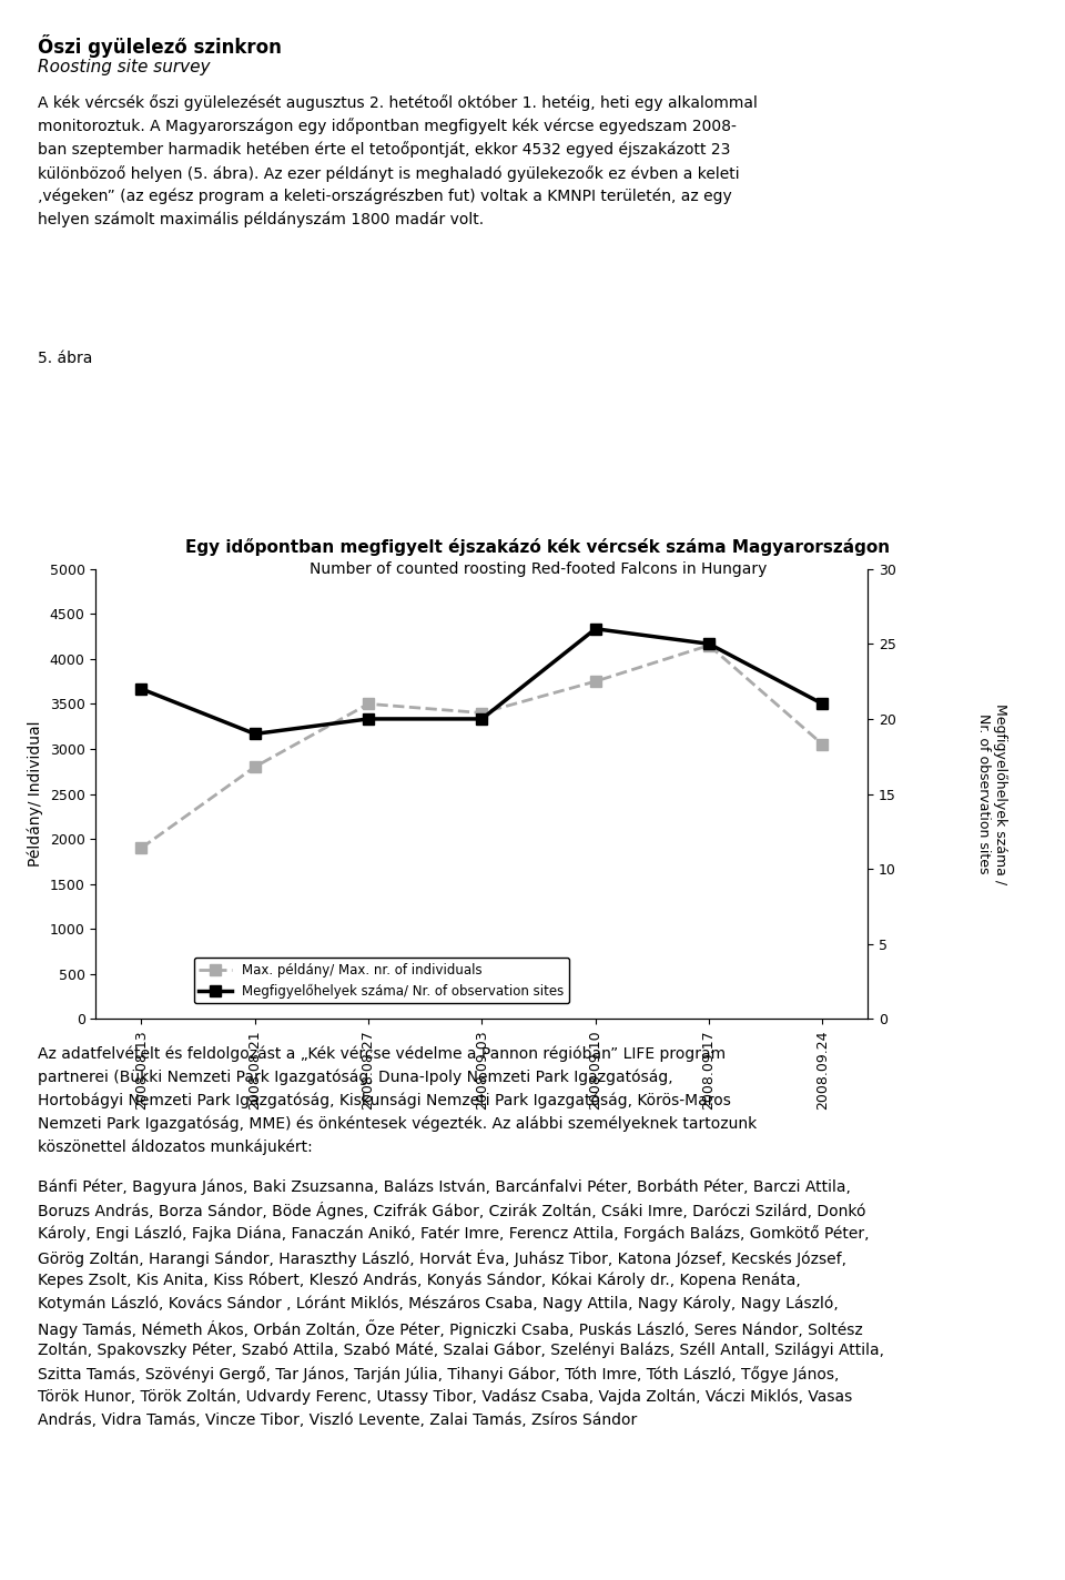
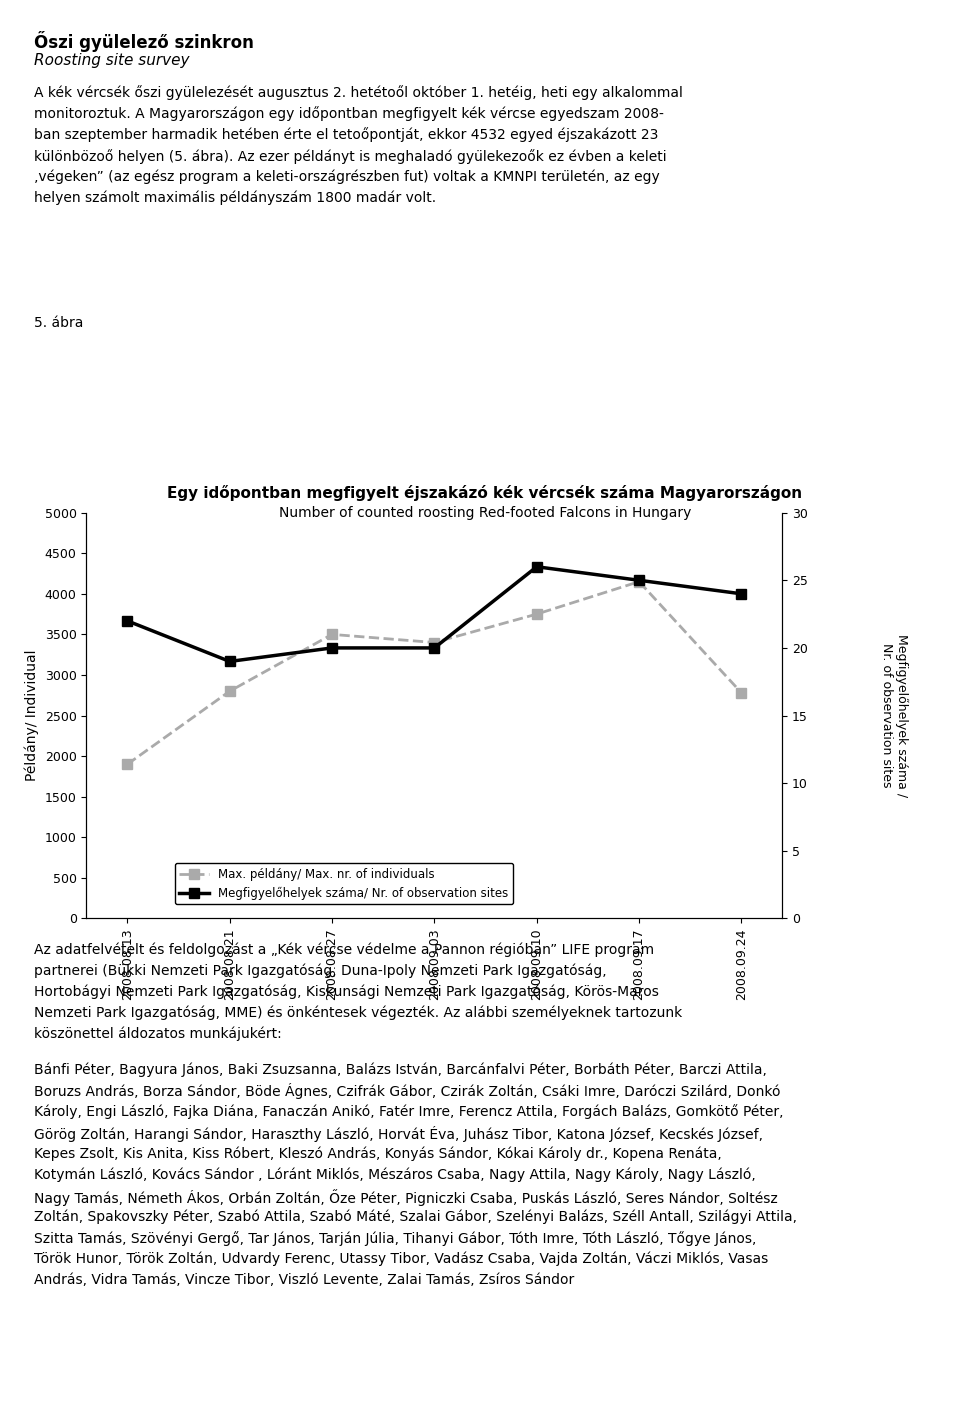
Max. példány/ Max. nr. of individuals/2008.09.24: 3050 -> 2780
Megfigyelőhelyek száma/ Nr. of observation sites/2008.09.24: 21 -> 24
